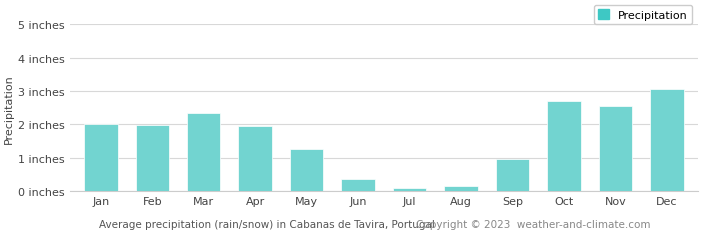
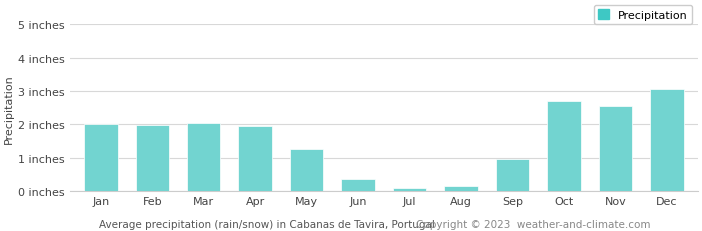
Mar: 2.35 inches -> 2.05 inches
